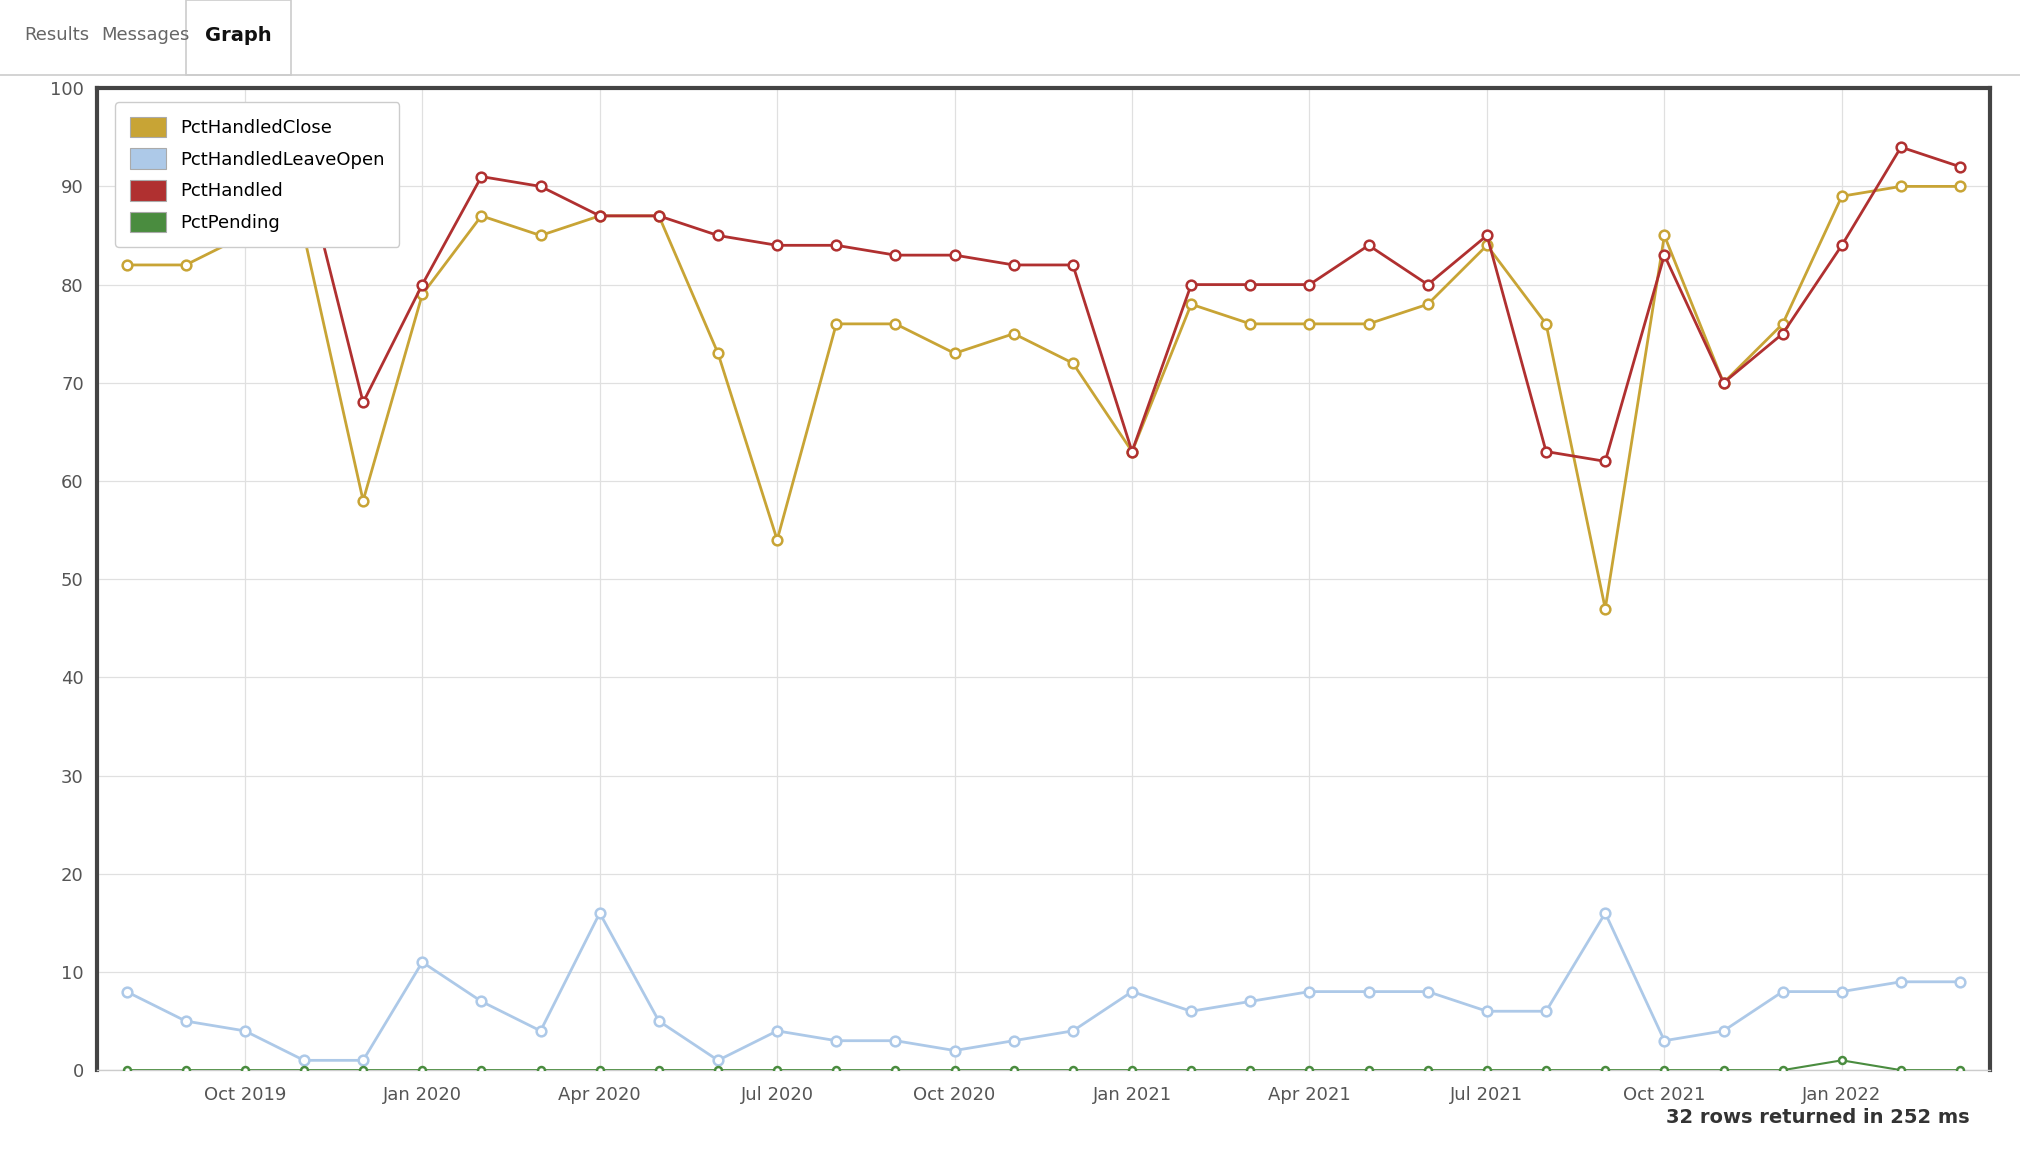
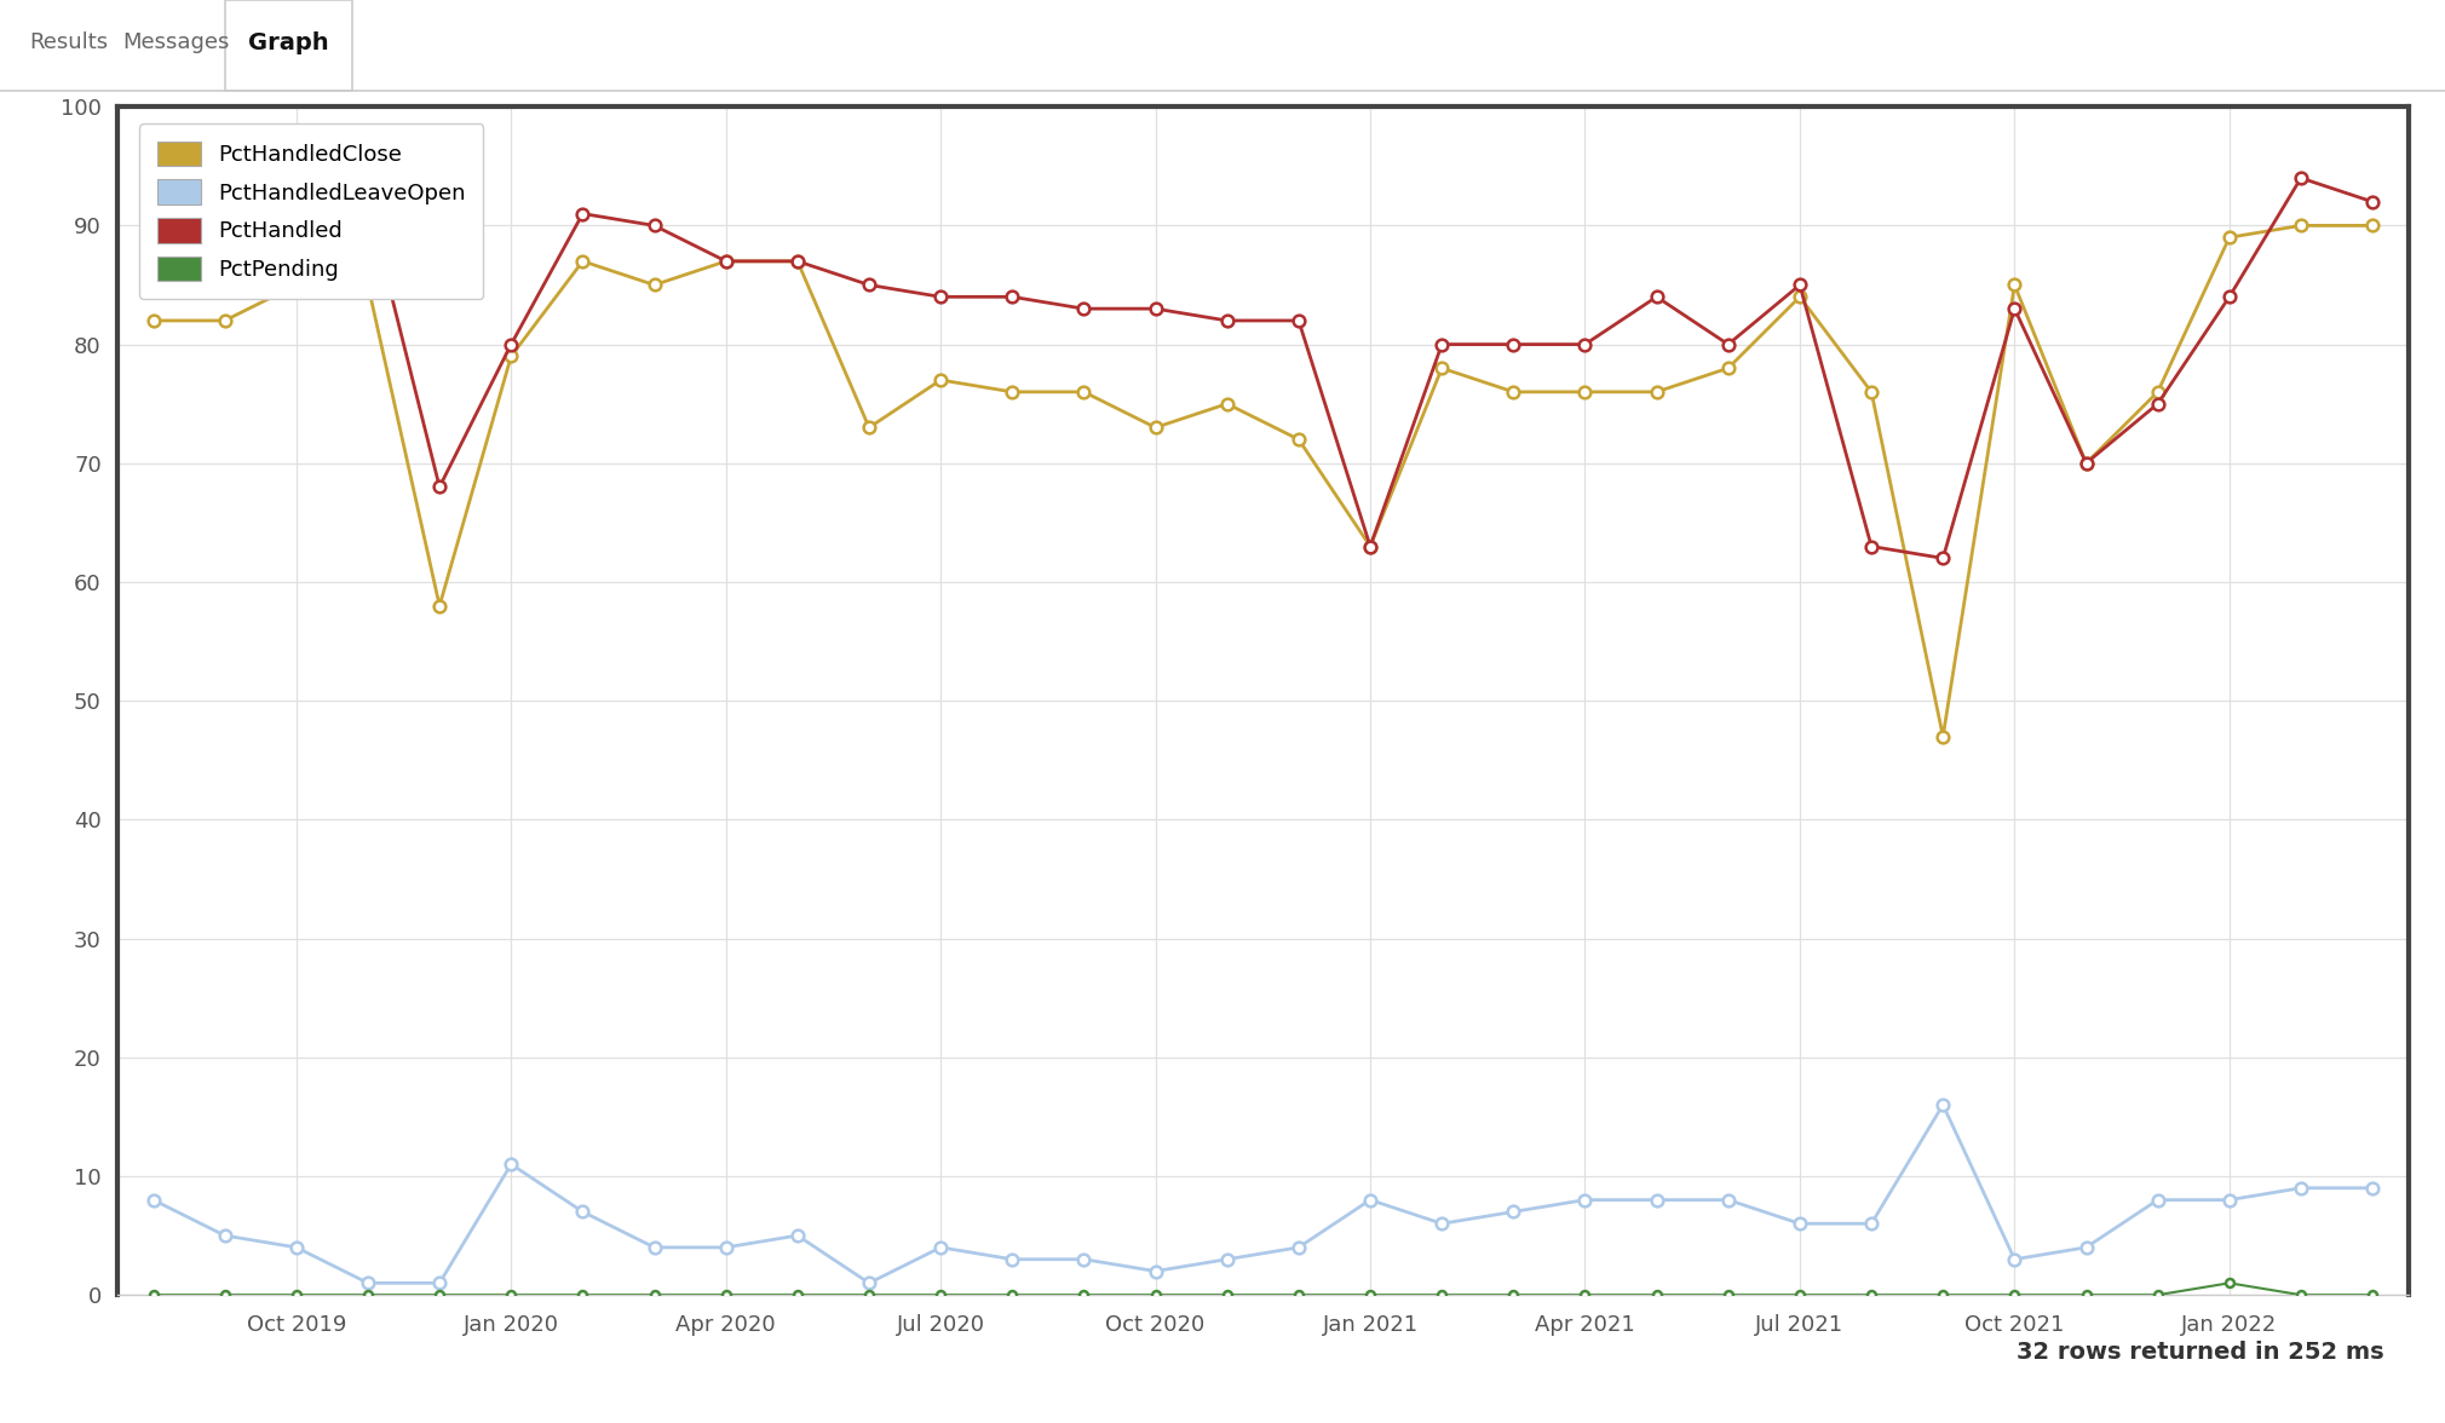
PctHandledLeaveOpen/Apr 2020: 16 -> 4
PctHandledClose/Jul 2020: 54 -> 77
